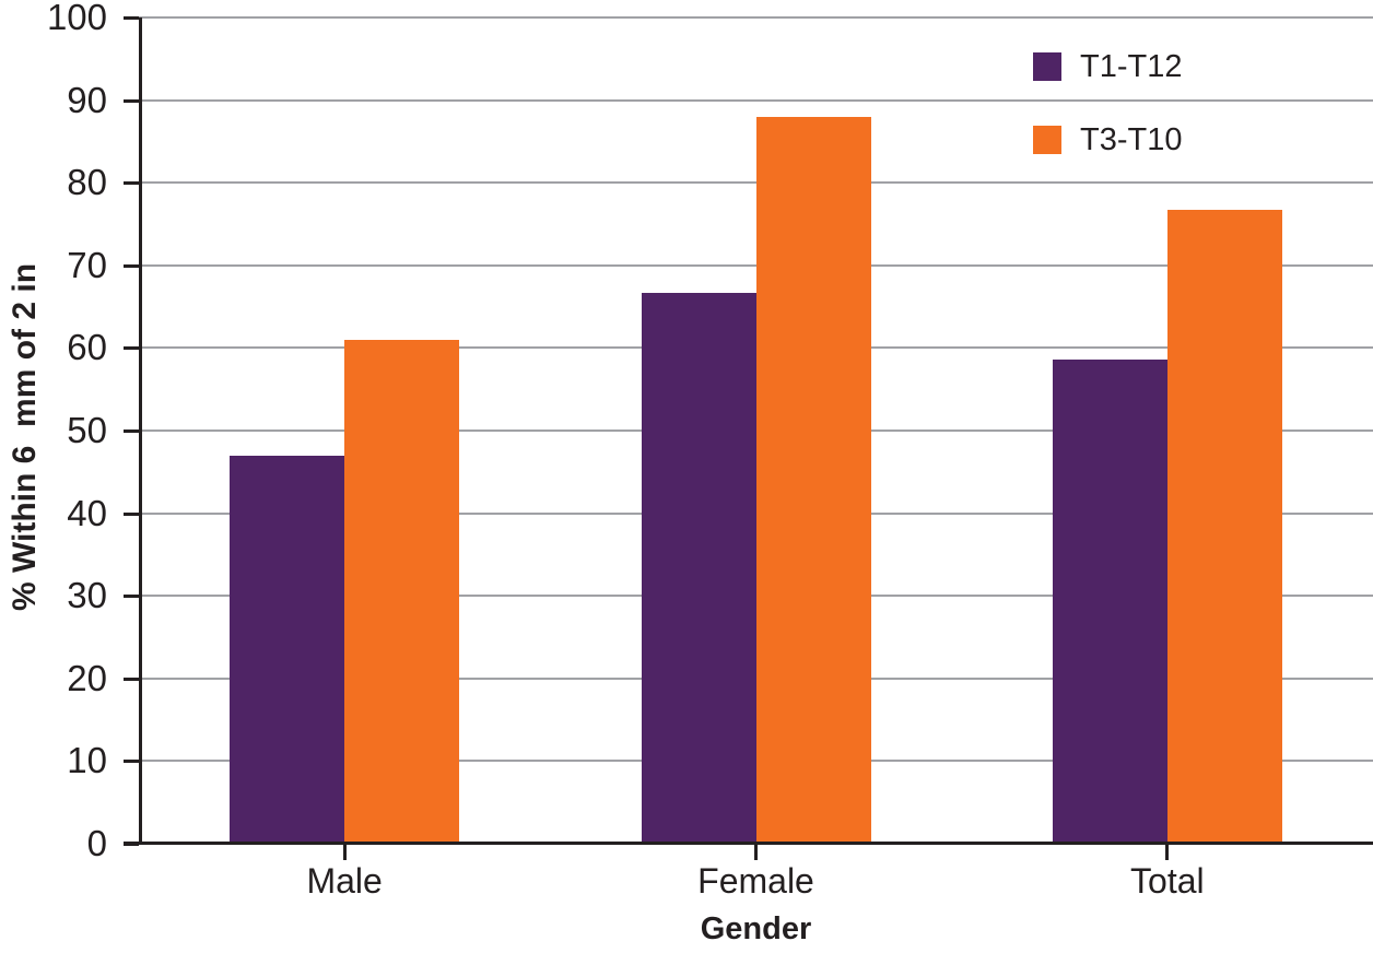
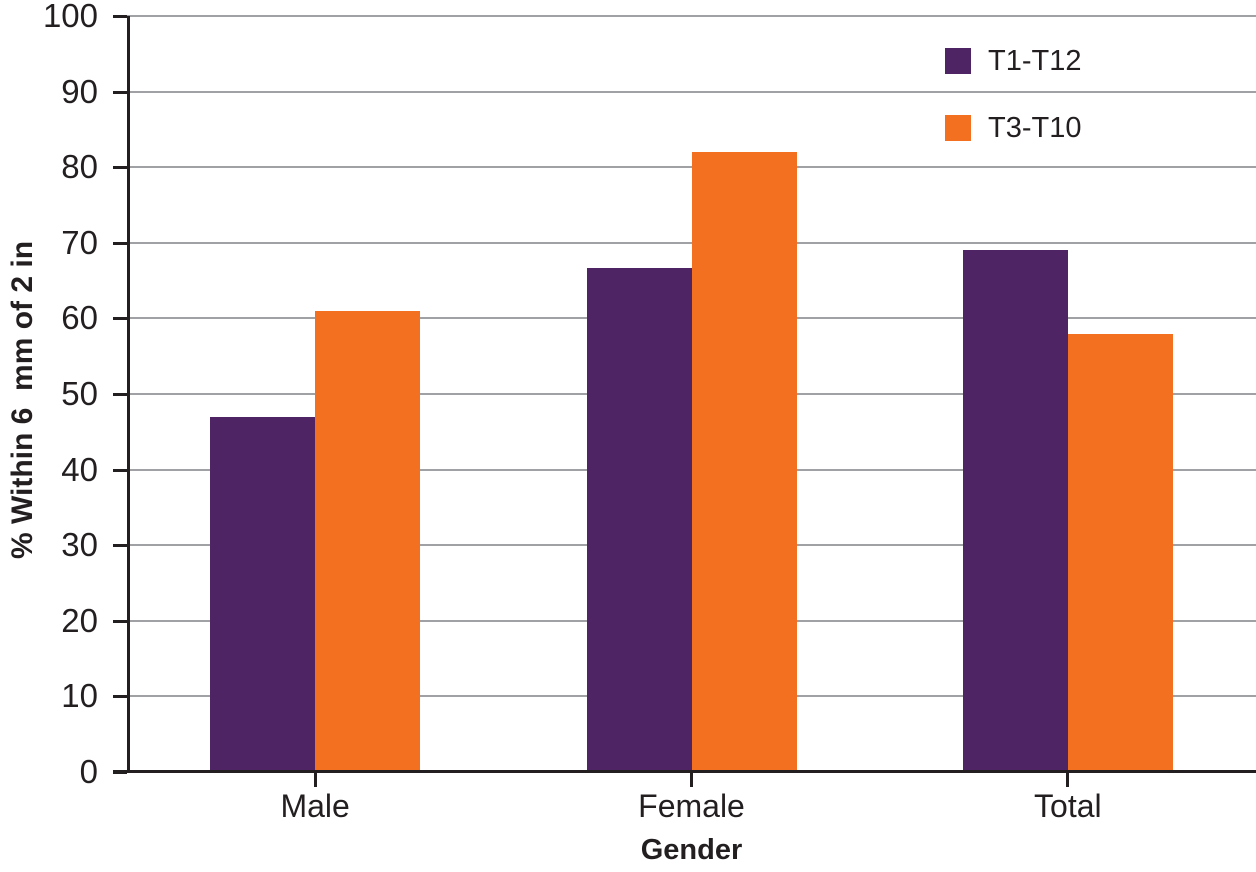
T3-T10/Female: 88 -> 82
T1-T12/Total: 59 -> 69
T3-T10/Total: 77 -> 58
